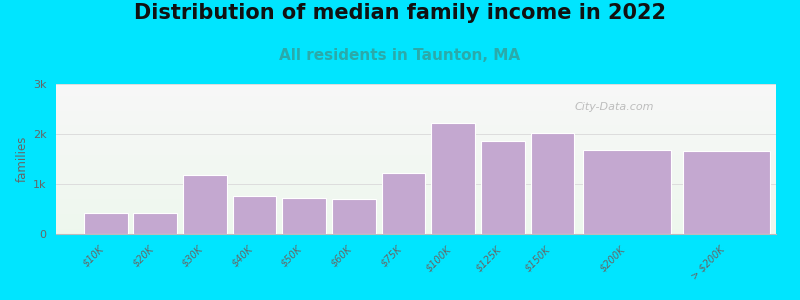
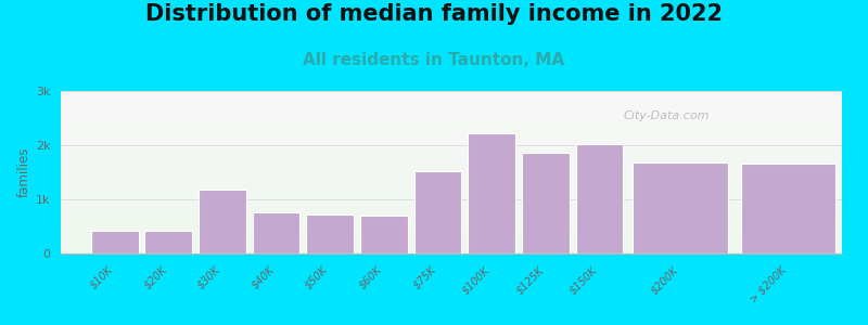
$75K: 1.23k -> 1.52k
